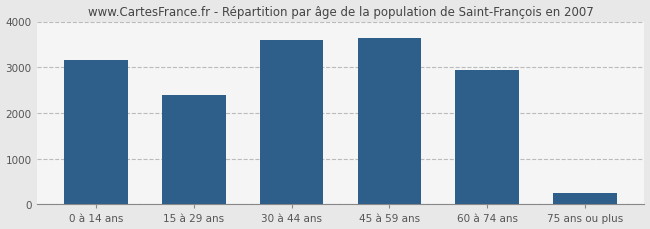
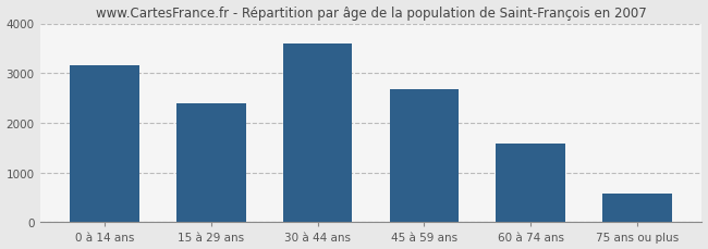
45 à 59 ans: 3650 -> 2680
60 à 74 ans: 2950 -> 1590
75 ans ou plus: 250 -> 570
